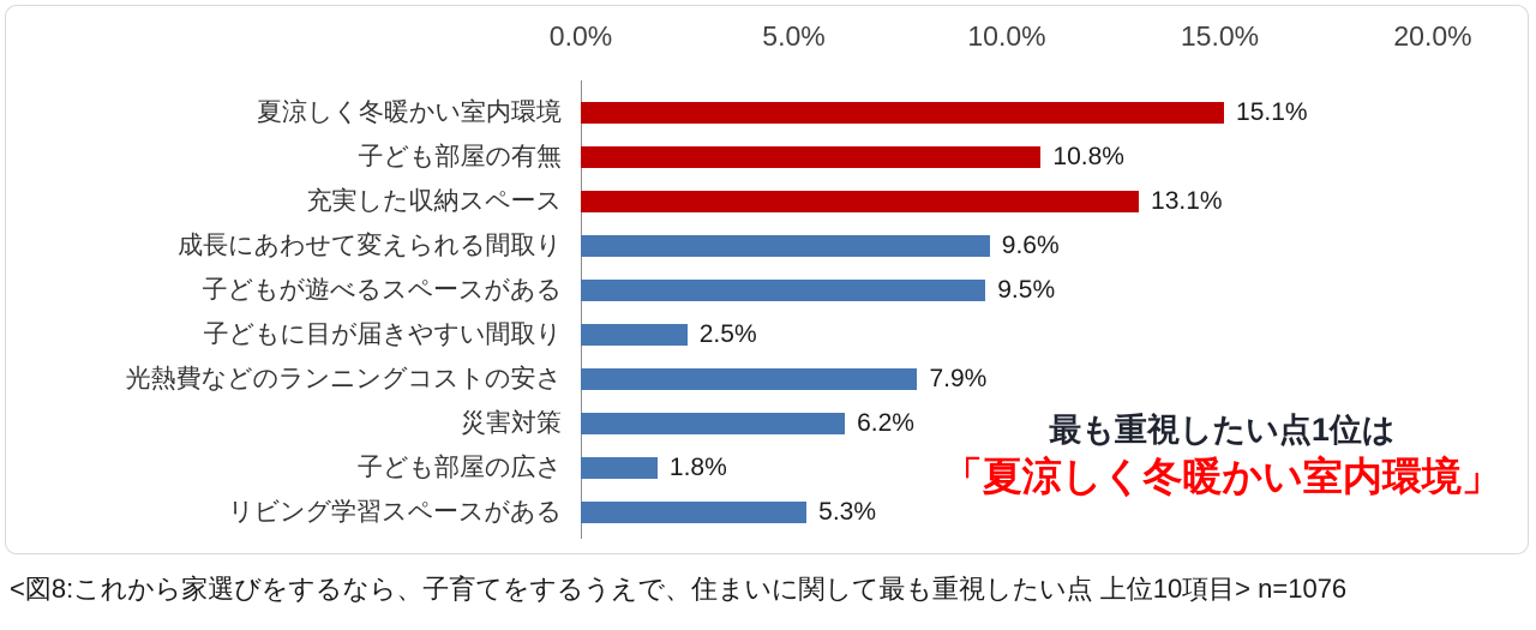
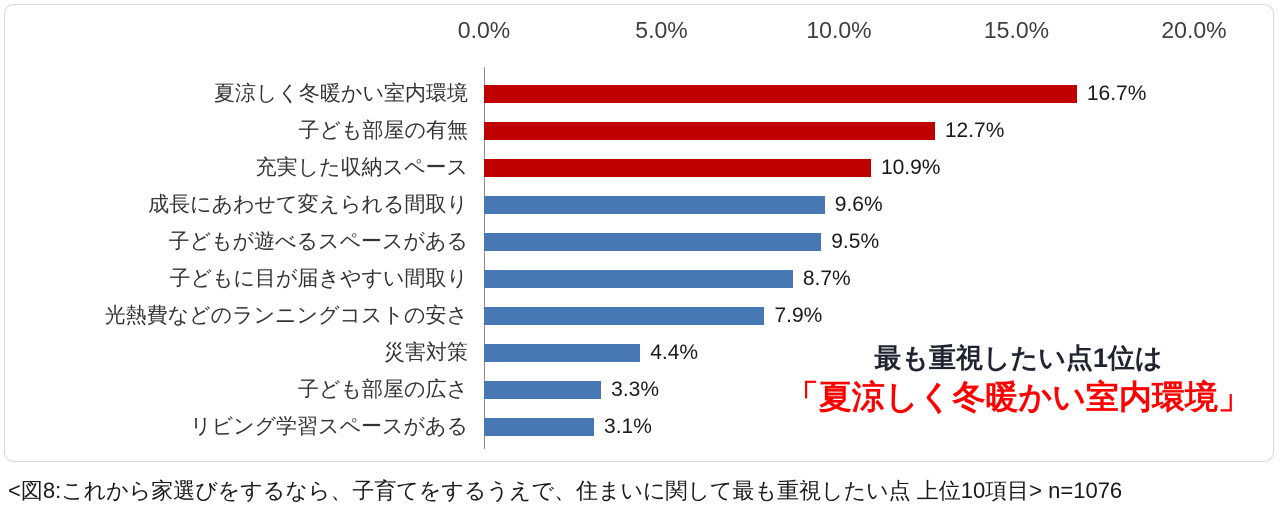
夏涼しく冬暖かい室内環境: 15.1% -> 16.7%
子ども部屋の有無: 10.8% -> 12.7%
充実した収納スペース: 13.1% -> 10.9%
子どもに目が届きやすい間取り: 2.5% -> 8.7%
災害対策: 6.2% -> 4.4%
子ども部屋の広さ: 1.8% -> 3.3%
リビング学習スペースがある: 5.3% -> 3.1%
